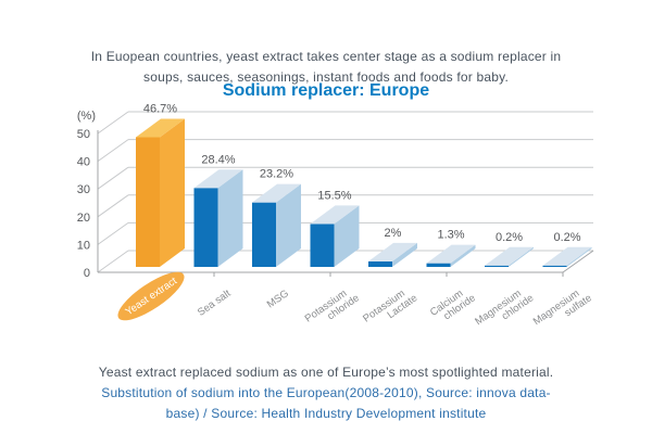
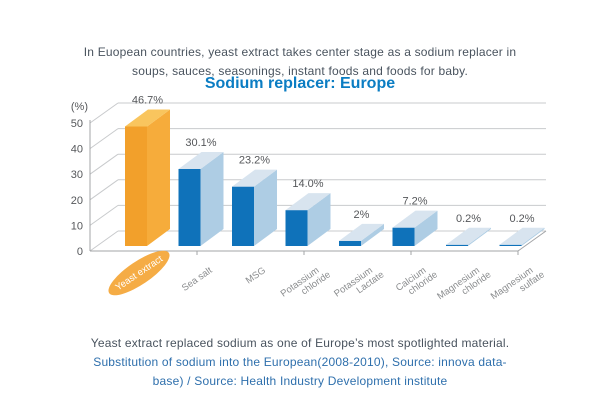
Sea salt: 28.4% -> 30.1%
Potassium chloride: 15.5% -> 14.0%
Calcium chloride: 1.3% -> 7.2%
